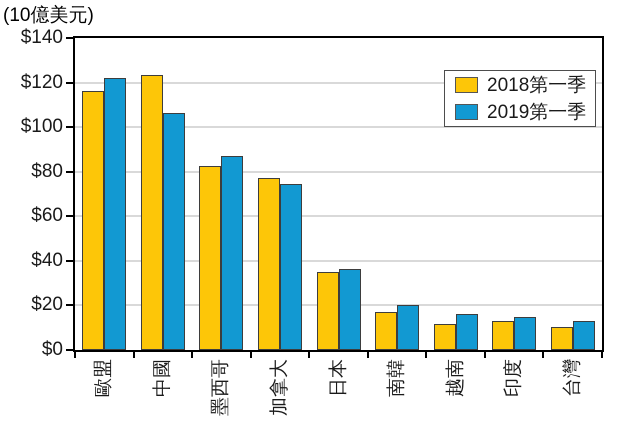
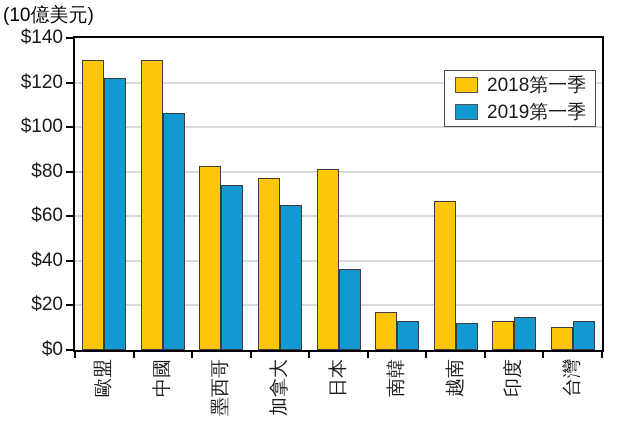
2018第一季/歐盟: $116 -> $130
2018第一季/中國: $124 -> $130
2019第一季/墨西哥: $87 -> $74
2019第一季/加拿大: $74 -> $65
2018第一季/日本: $35 -> $81
2019第一季/南韓: $20 -> $13
2018第一季/越南: $12 -> $67
2019第一季/越南: $16 -> $12
